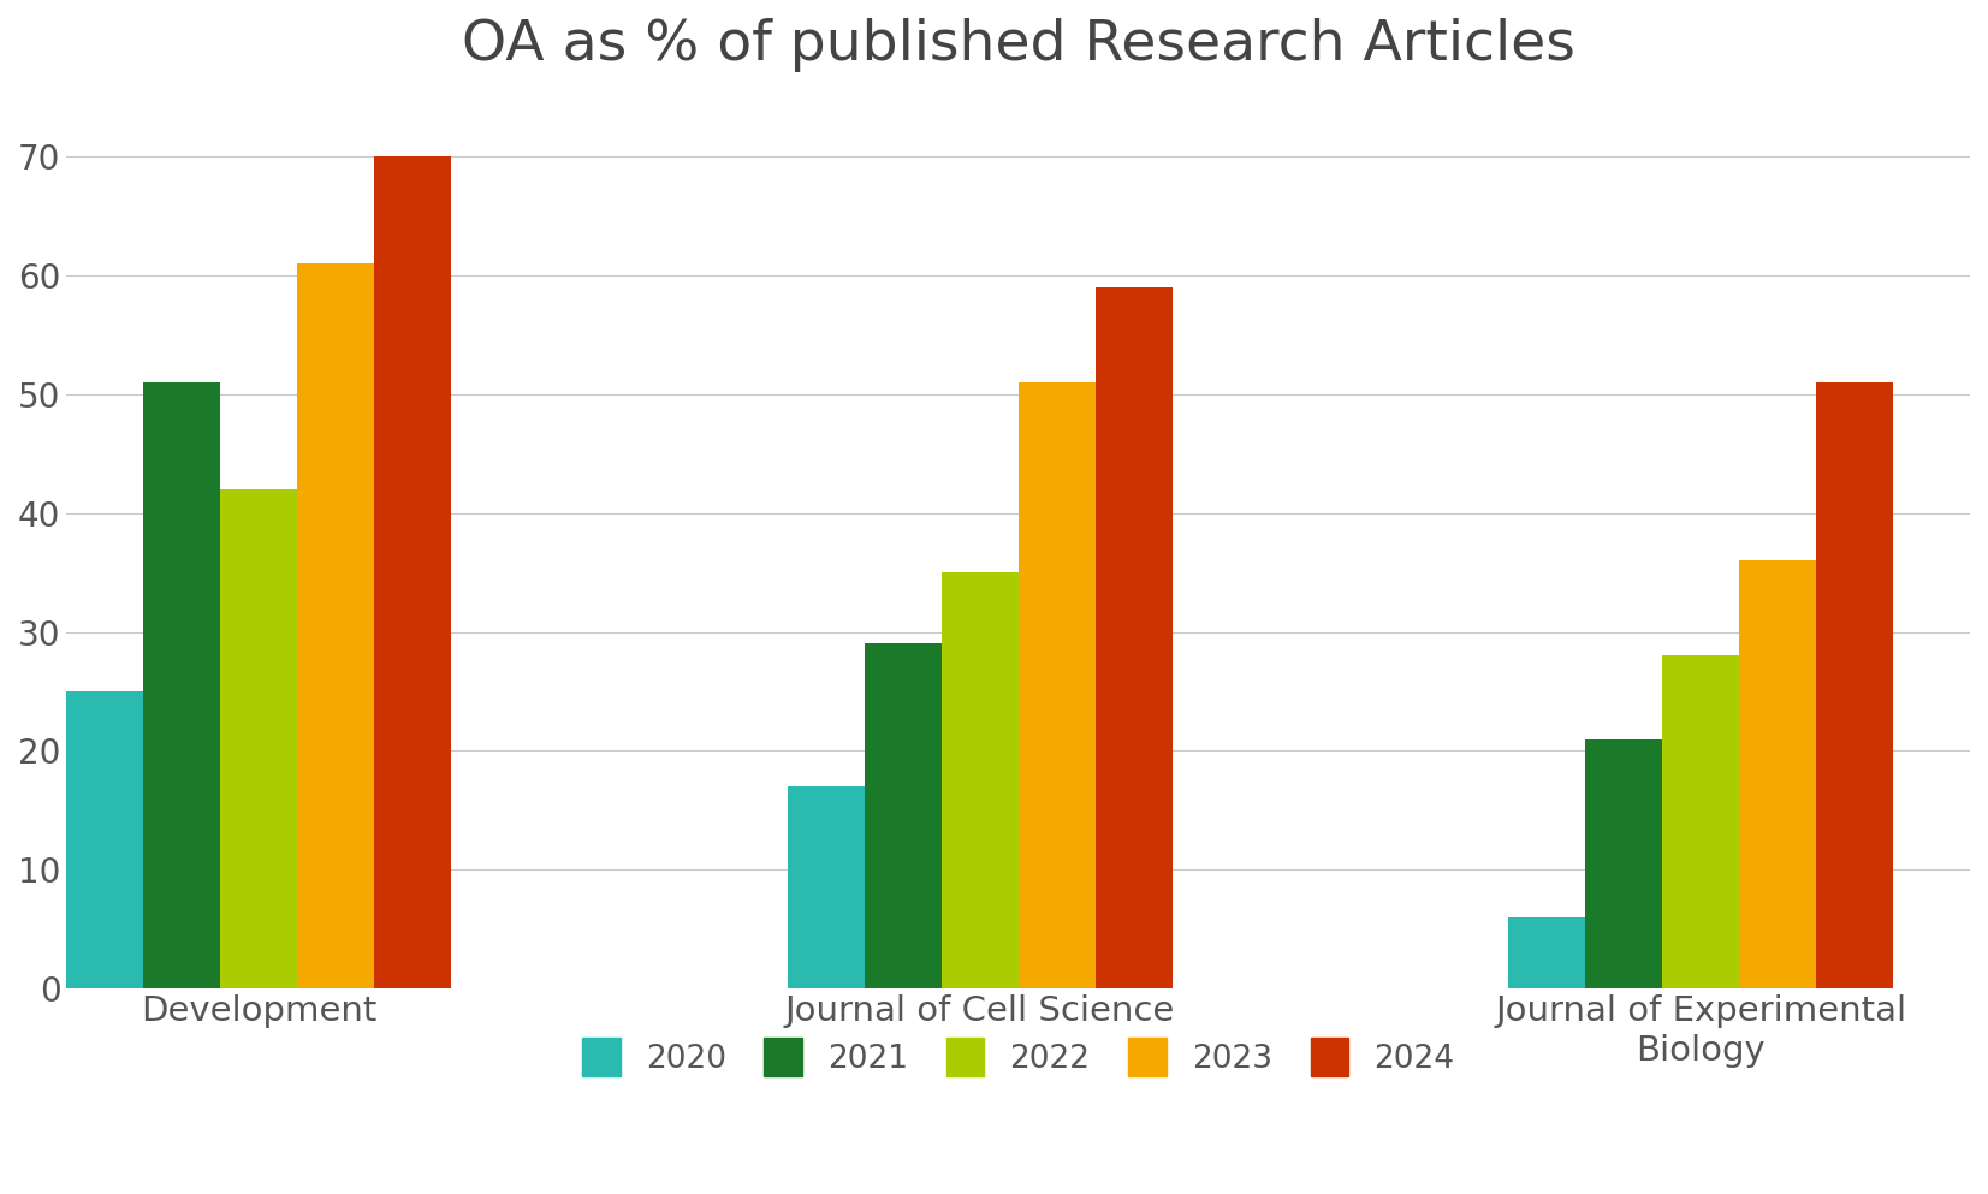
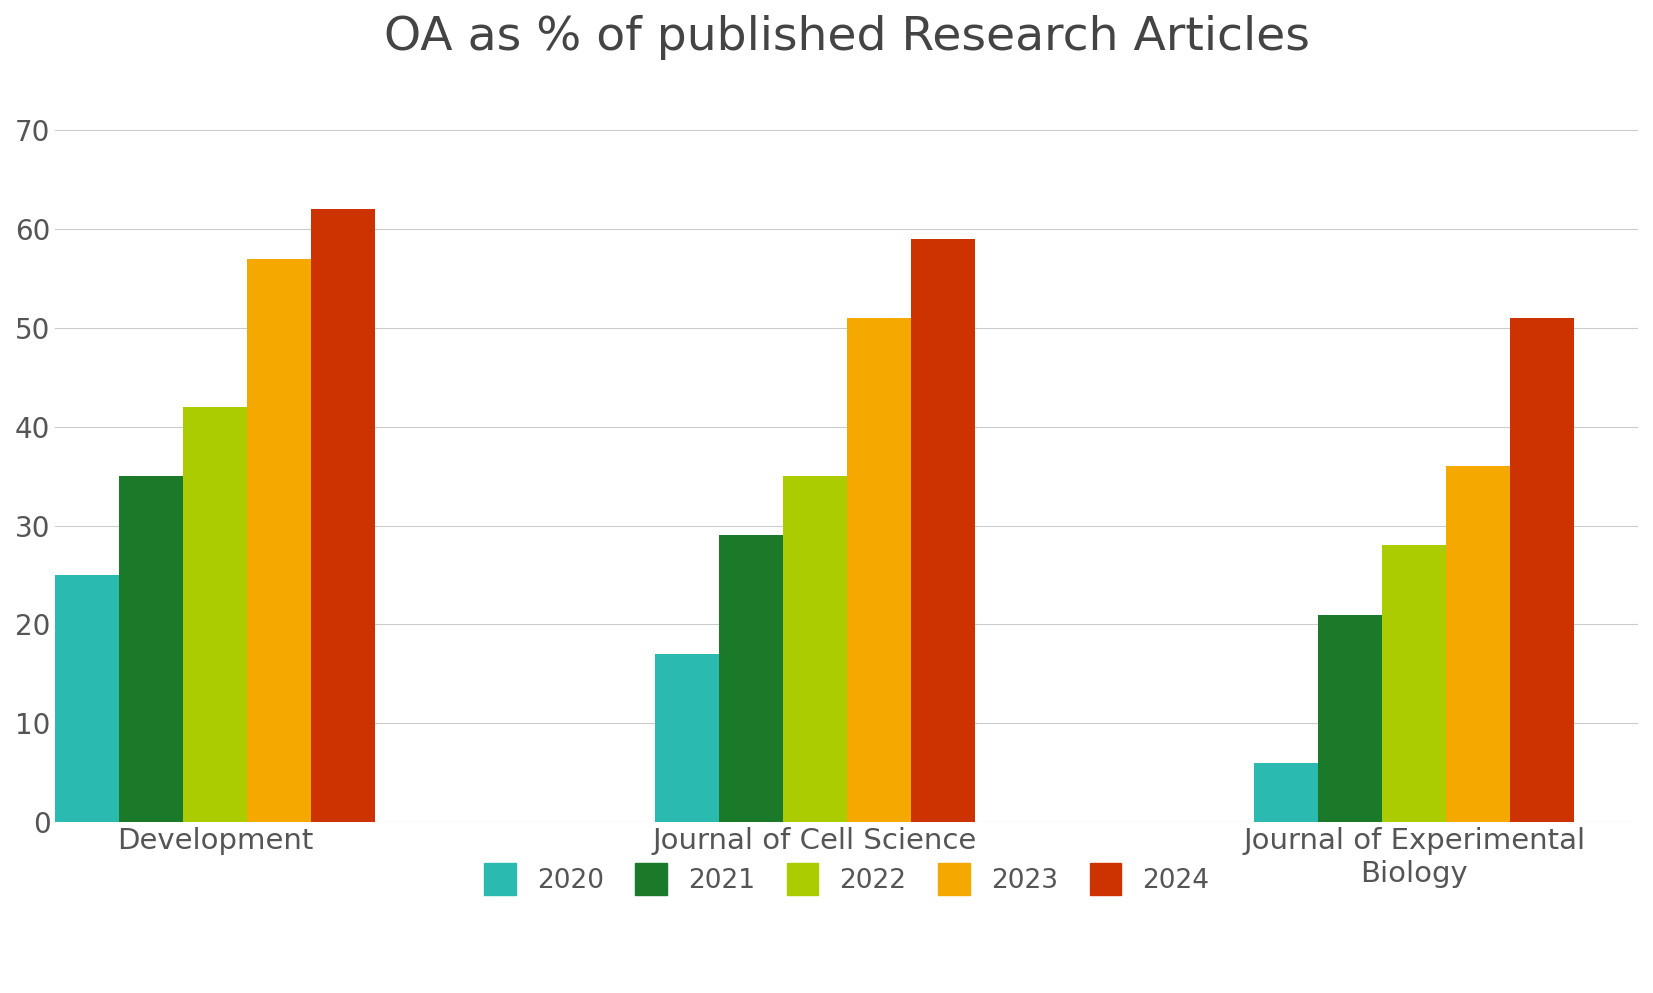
2021/Development: 51 -> 35
2023/Development: 61 -> 57
2024/Development: 70 -> 62
